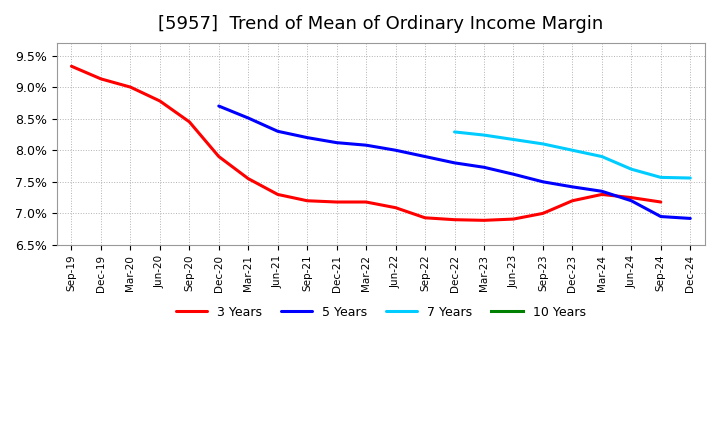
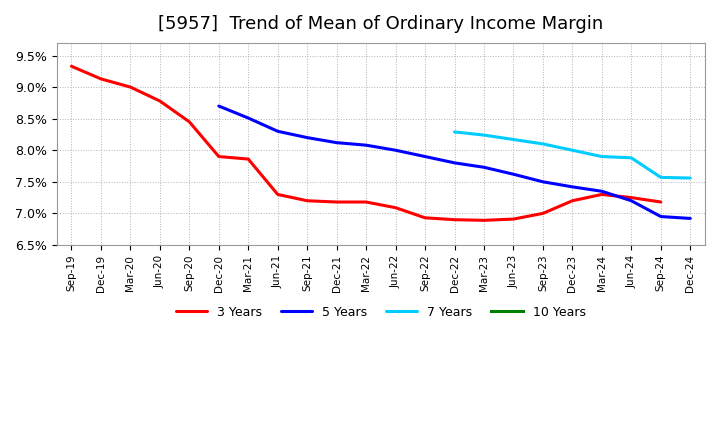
3 Years/Mar-21: 7.55% -> 7.86%
7 Years/Jun-24: 7.70% -> 7.88%
